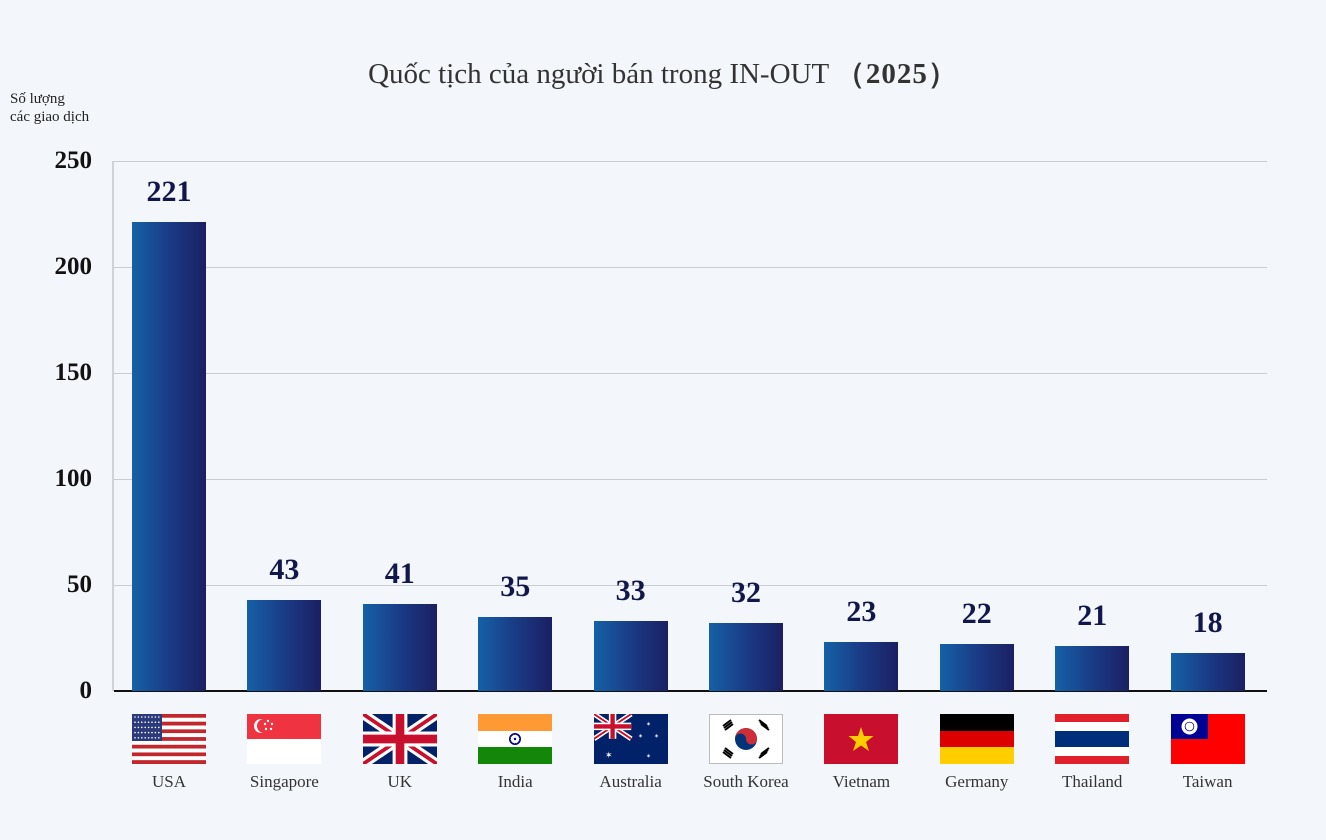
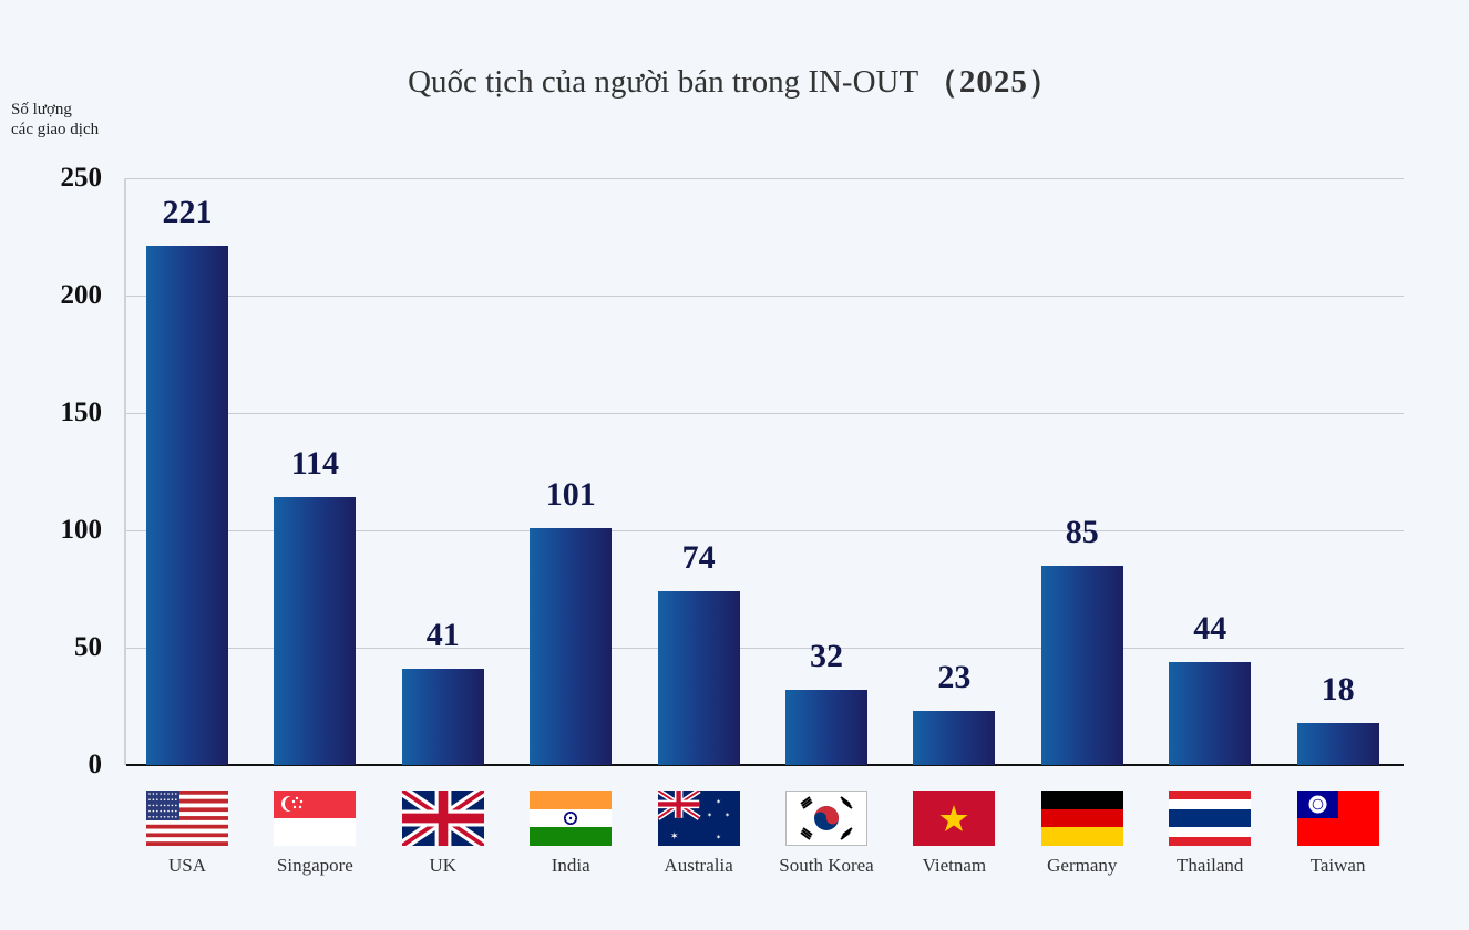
Singapore: 43 -> 114
India: 35 -> 101
Australia: 33 -> 74
Germany: 22 -> 85
Thailand: 21 -> 44
